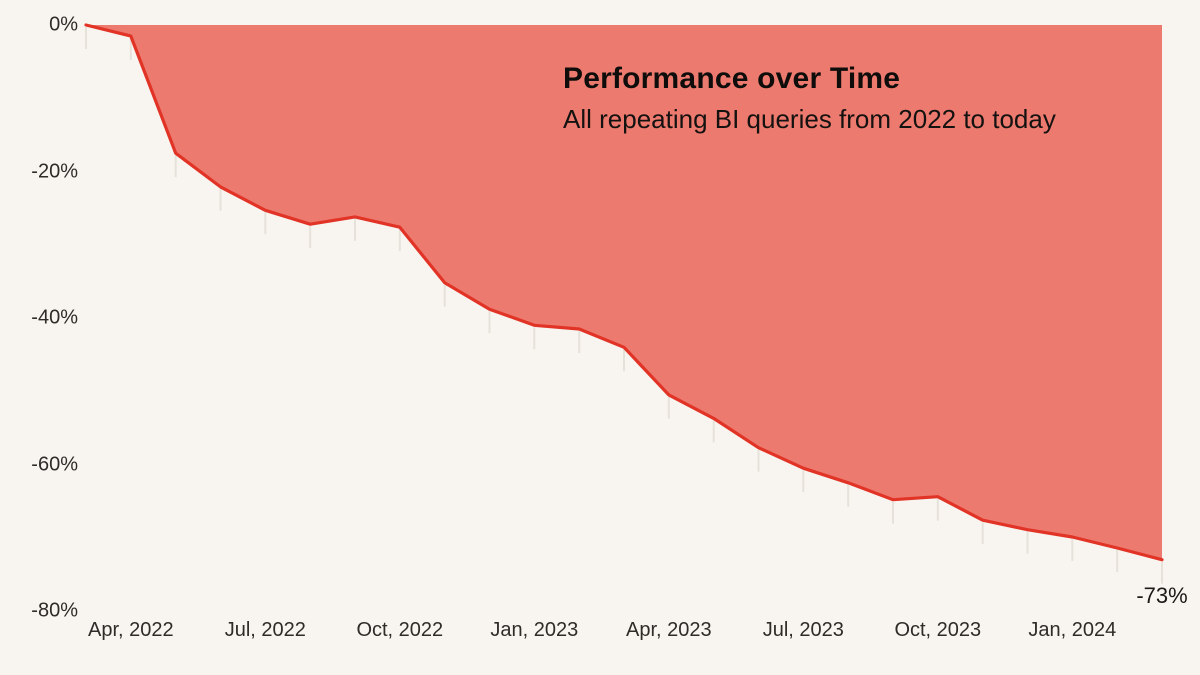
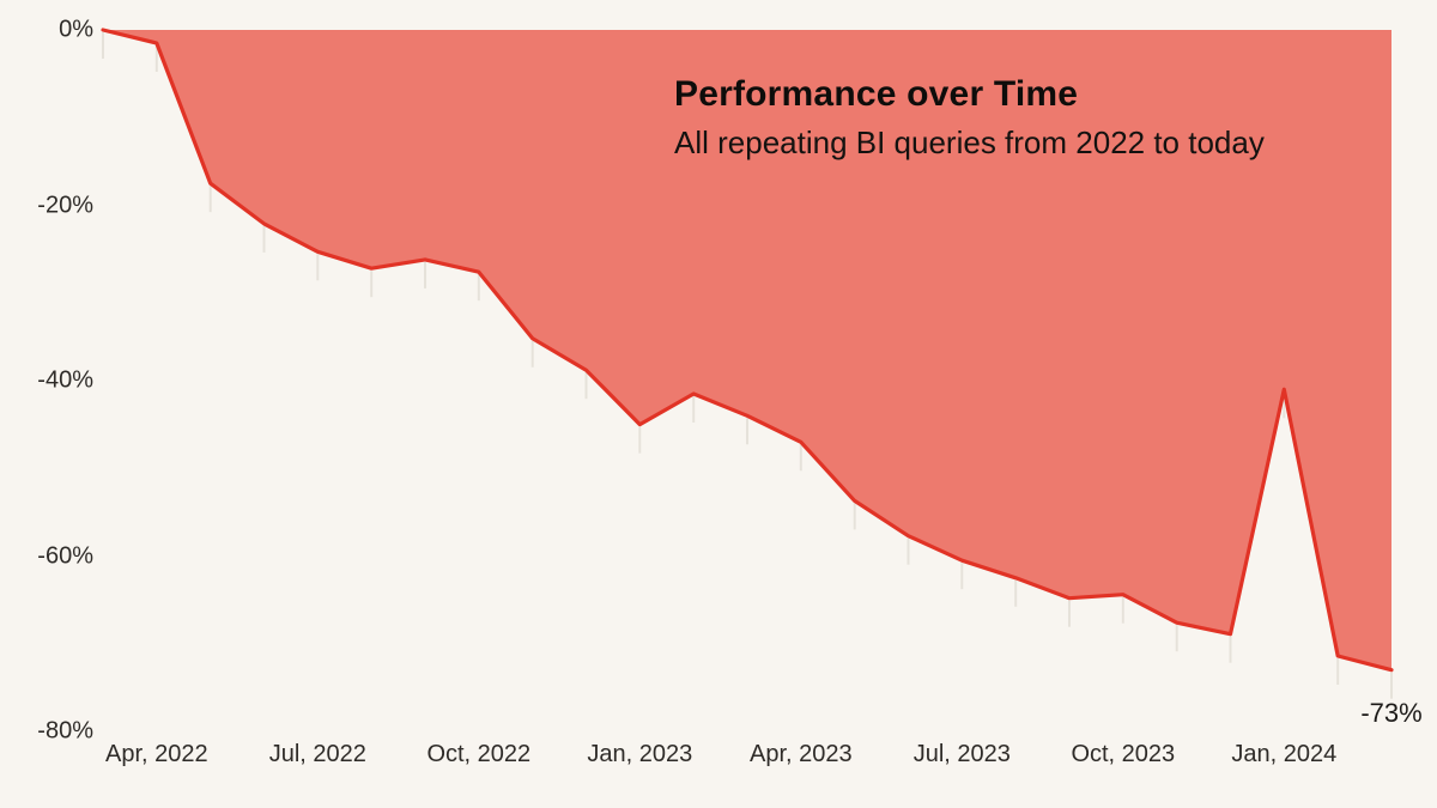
Jan, 2023: -41% -> -45%
Apr, 2023: -50% -> -47%
Jan, 2024: -70% -> -41%
